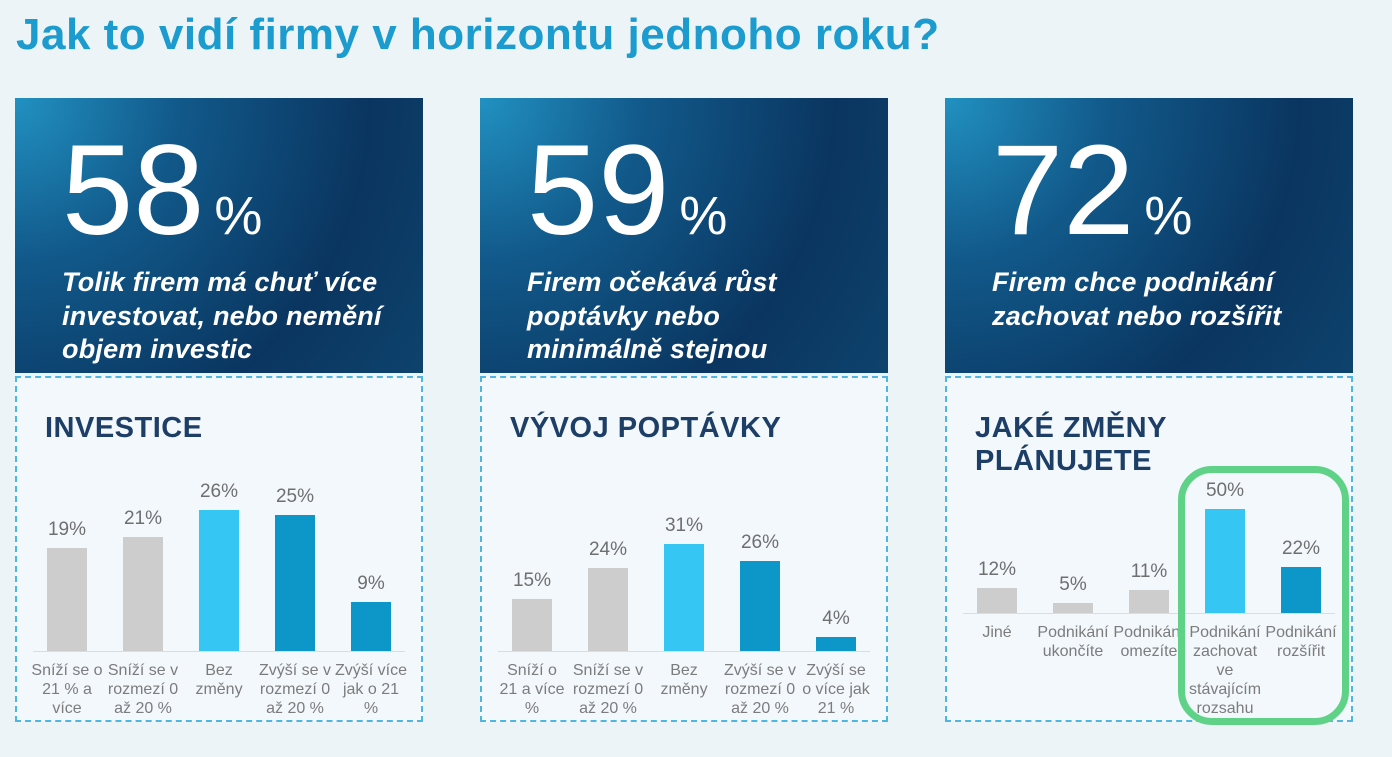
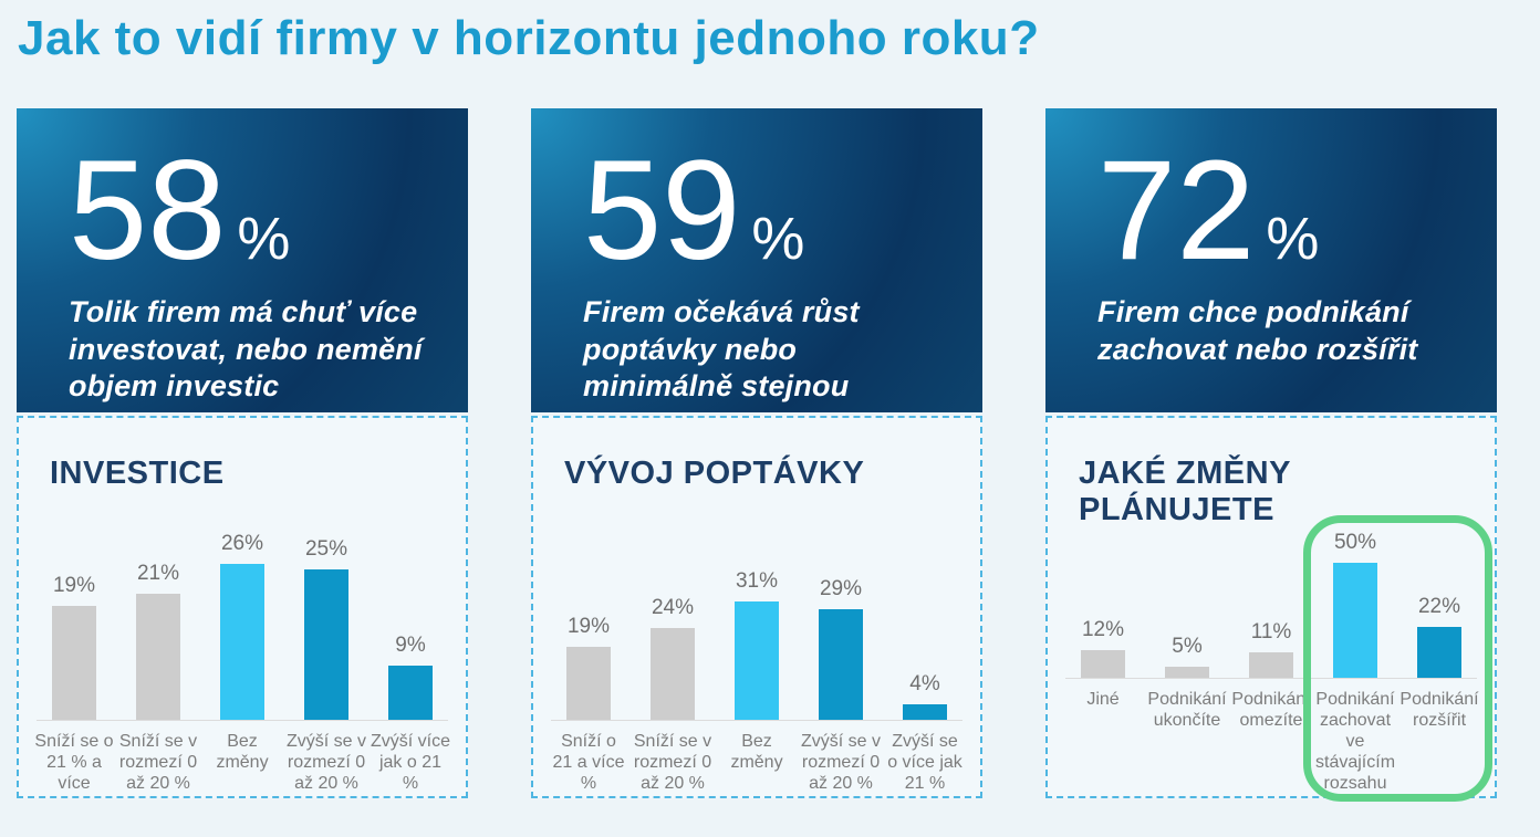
VÝVOJ POPTÁVKY/Sníží o 21 a více %: 15% -> 19%
VÝVOJ POPTÁVKY/Zvýší se v rozmezí 0 až 20 %: 26% -> 29%
